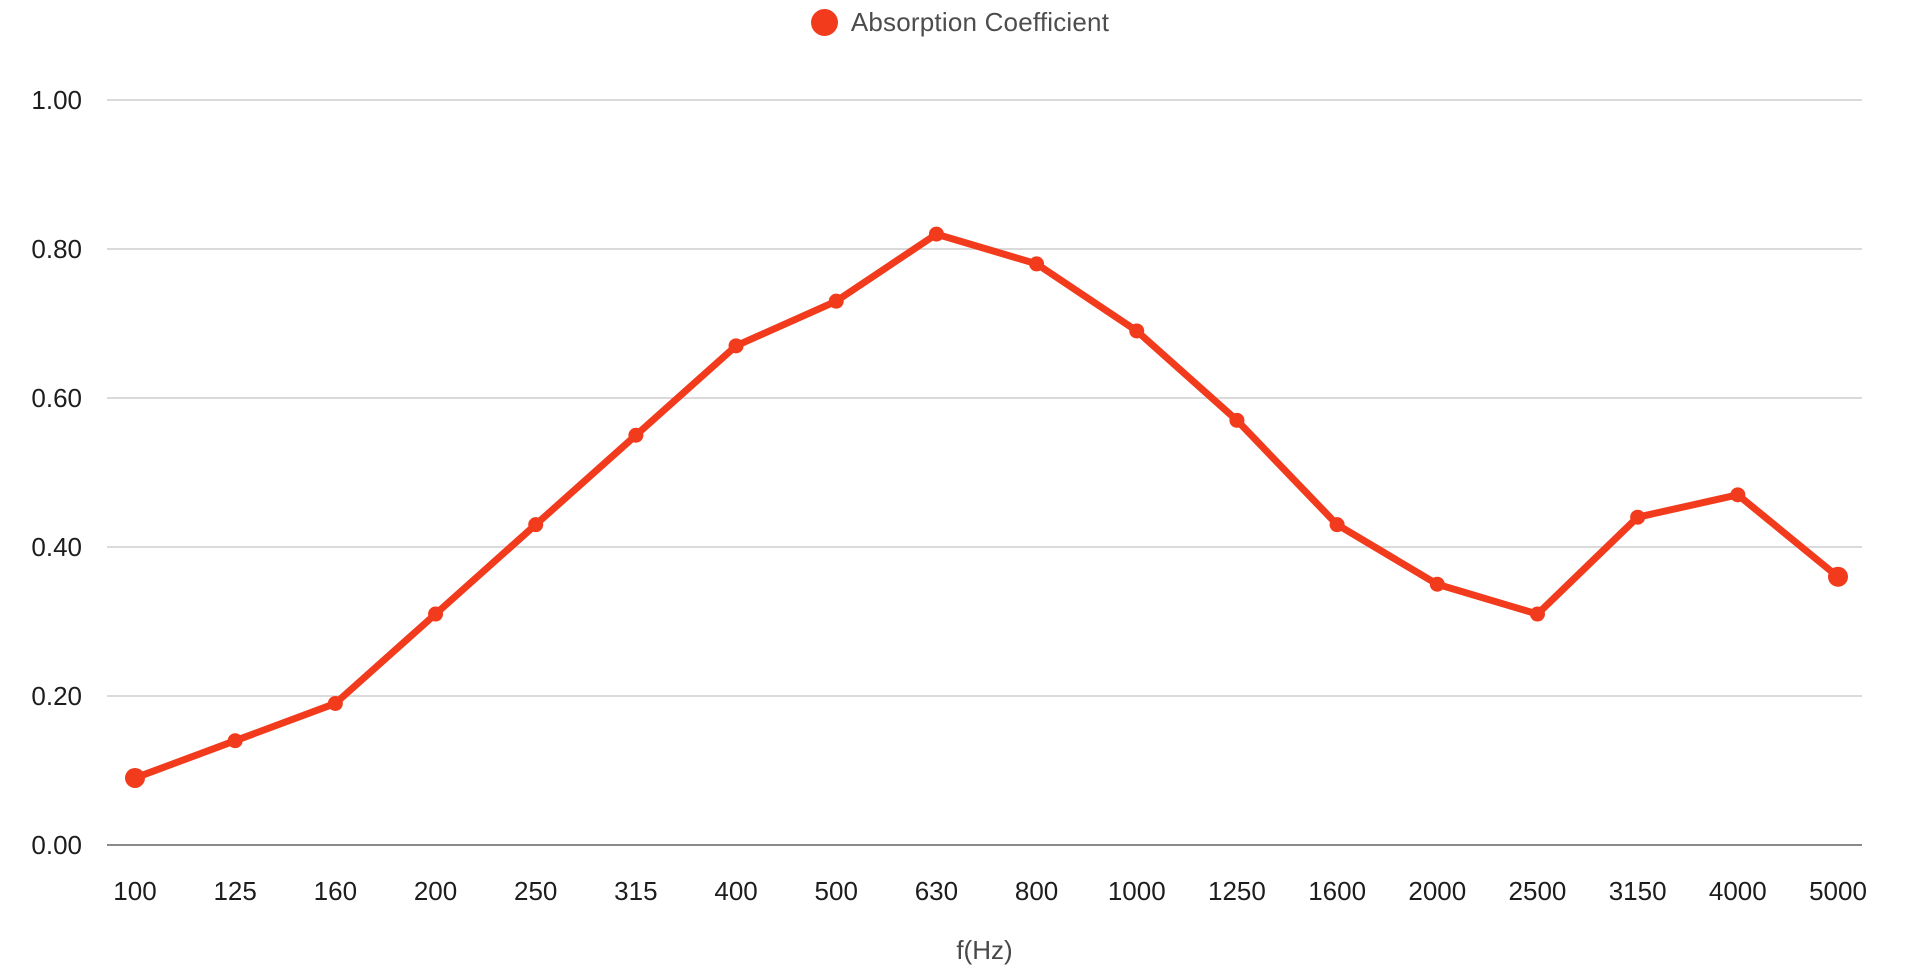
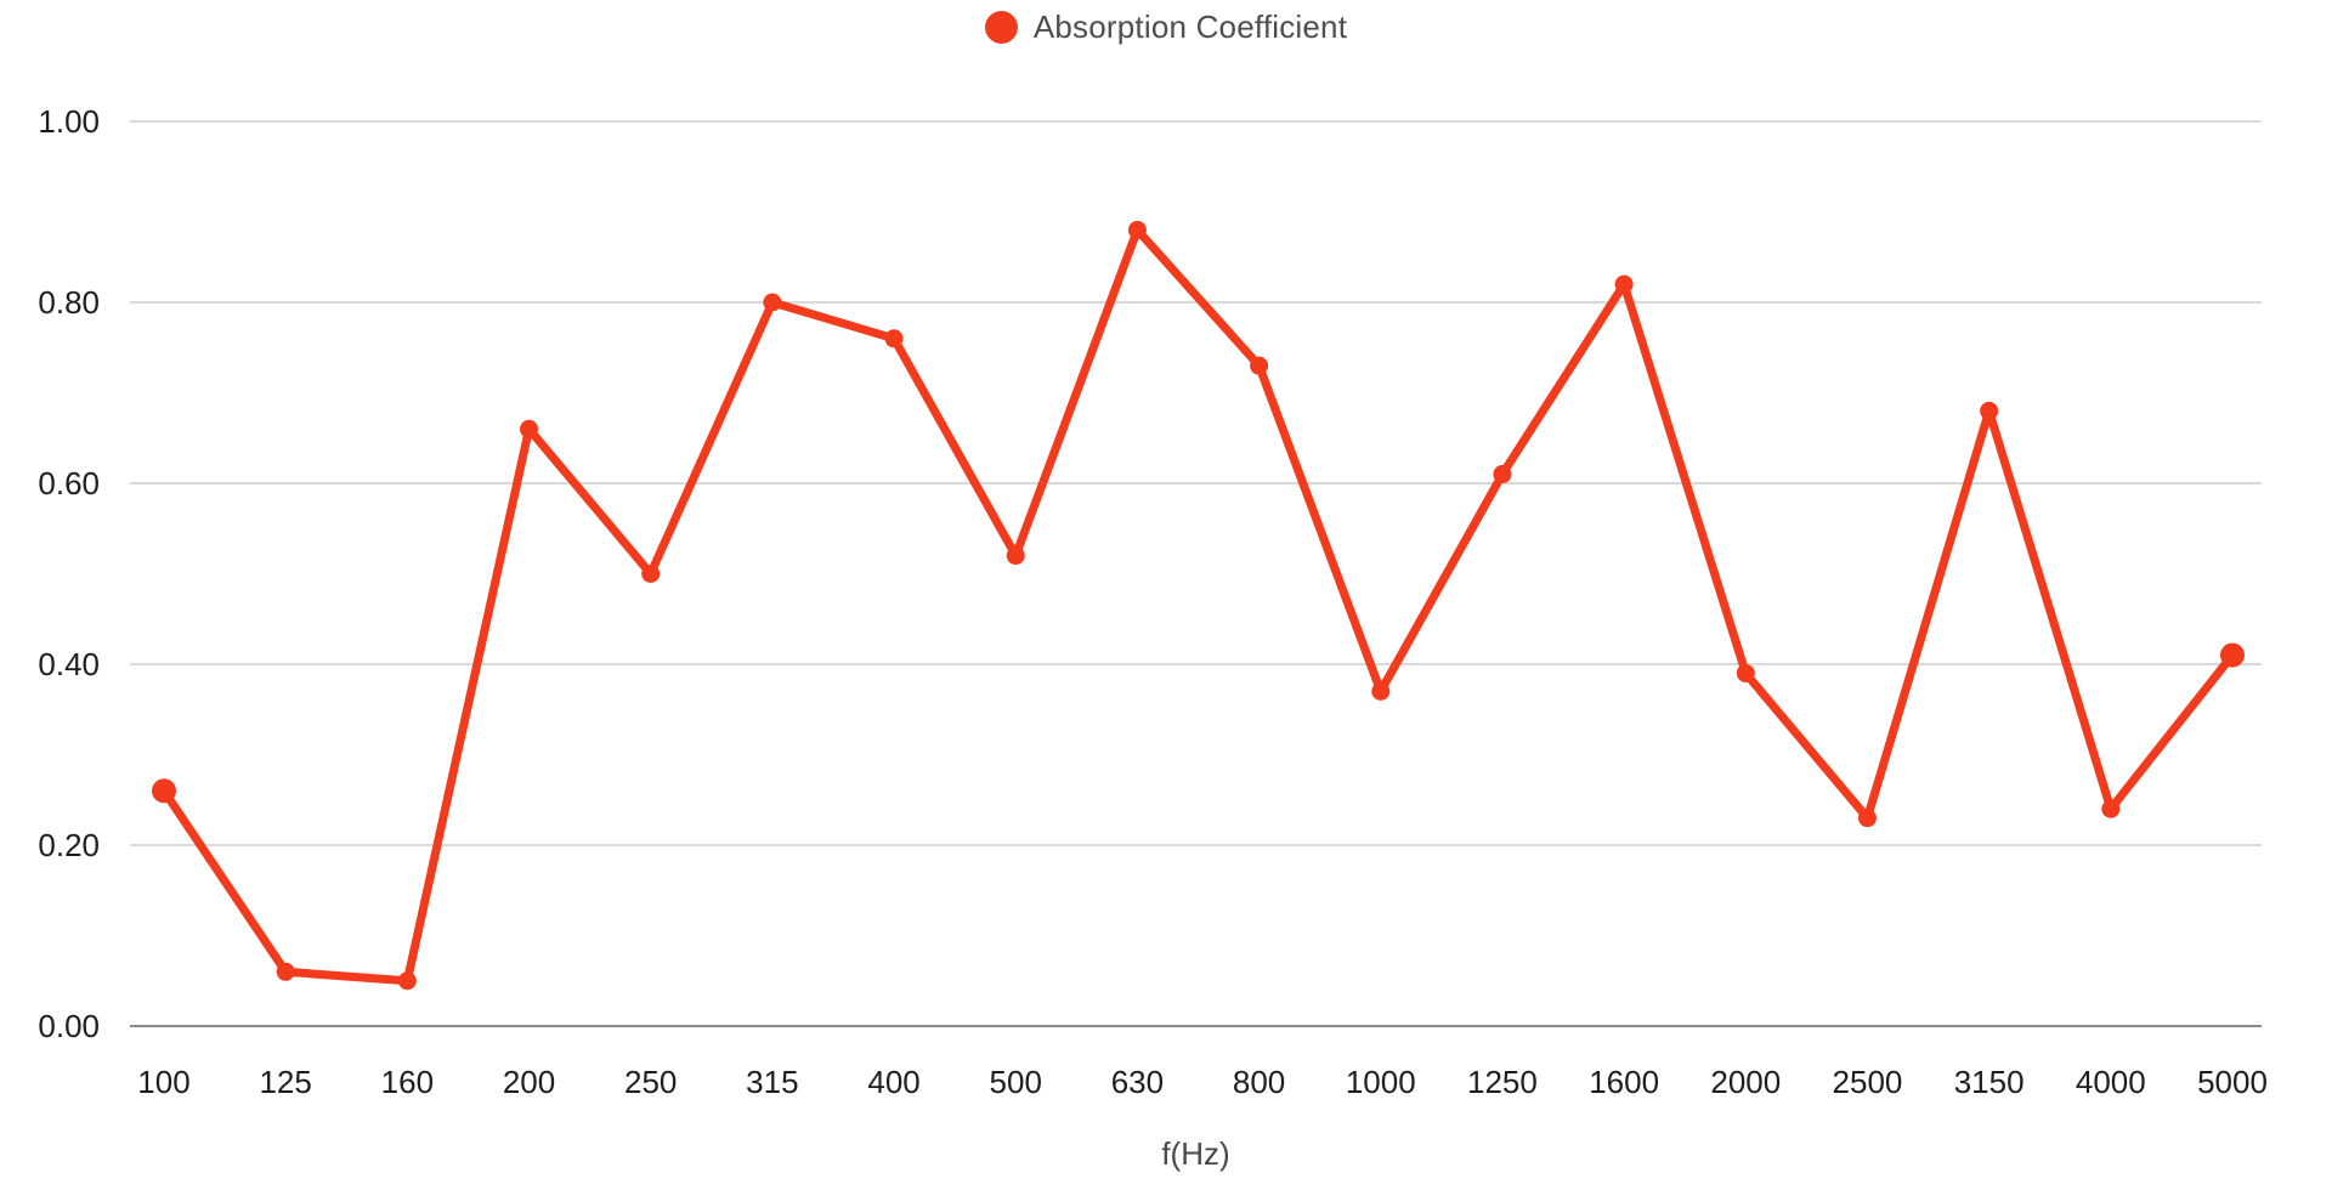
100: 0.09 -> 0.26
125: 0.14 -> 0.06
160: 0.19 -> 0.05
200: 0.31 -> 0.66
250: 0.43 -> 0.50
315: 0.55 -> 0.80
400: 0.67 -> 0.76
500: 0.73 -> 0.52
630: 0.82 -> 0.88
800: 0.78 -> 0.73
1000: 0.69 -> 0.37
1250: 0.57 -> 0.61
1600: 0.43 -> 0.82
2000: 0.35 -> 0.39
2500: 0.31 -> 0.23
3150: 0.44 -> 0.68
4000: 0.47 -> 0.24
5000: 0.36 -> 0.41
